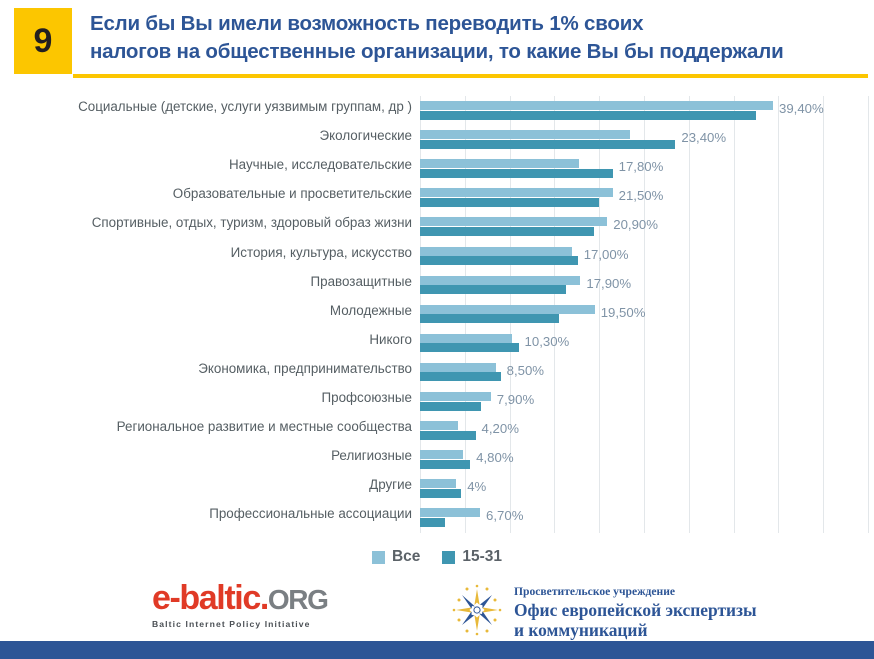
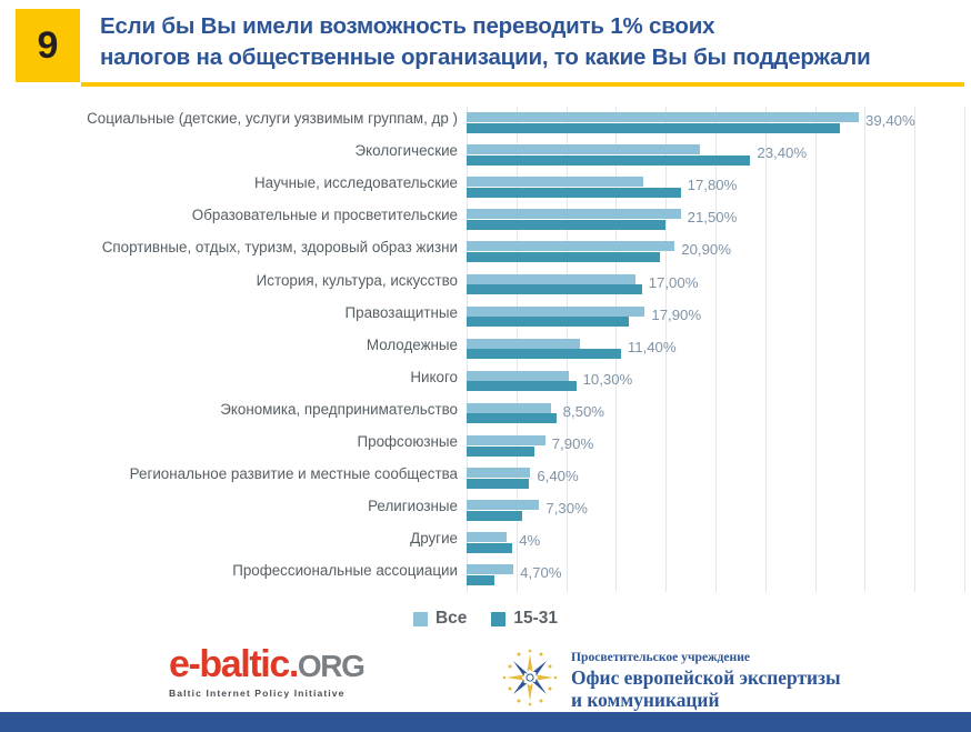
Все/Молодежные: 19,50% -> 11,40%
Все/Региональное развитие и местные сообщества: 4,20% -> 6,40%
Все/Религиозные: 4,80% -> 7,30%
Все/Профессиональные ассоциации: 6,70% -> 4,70%
